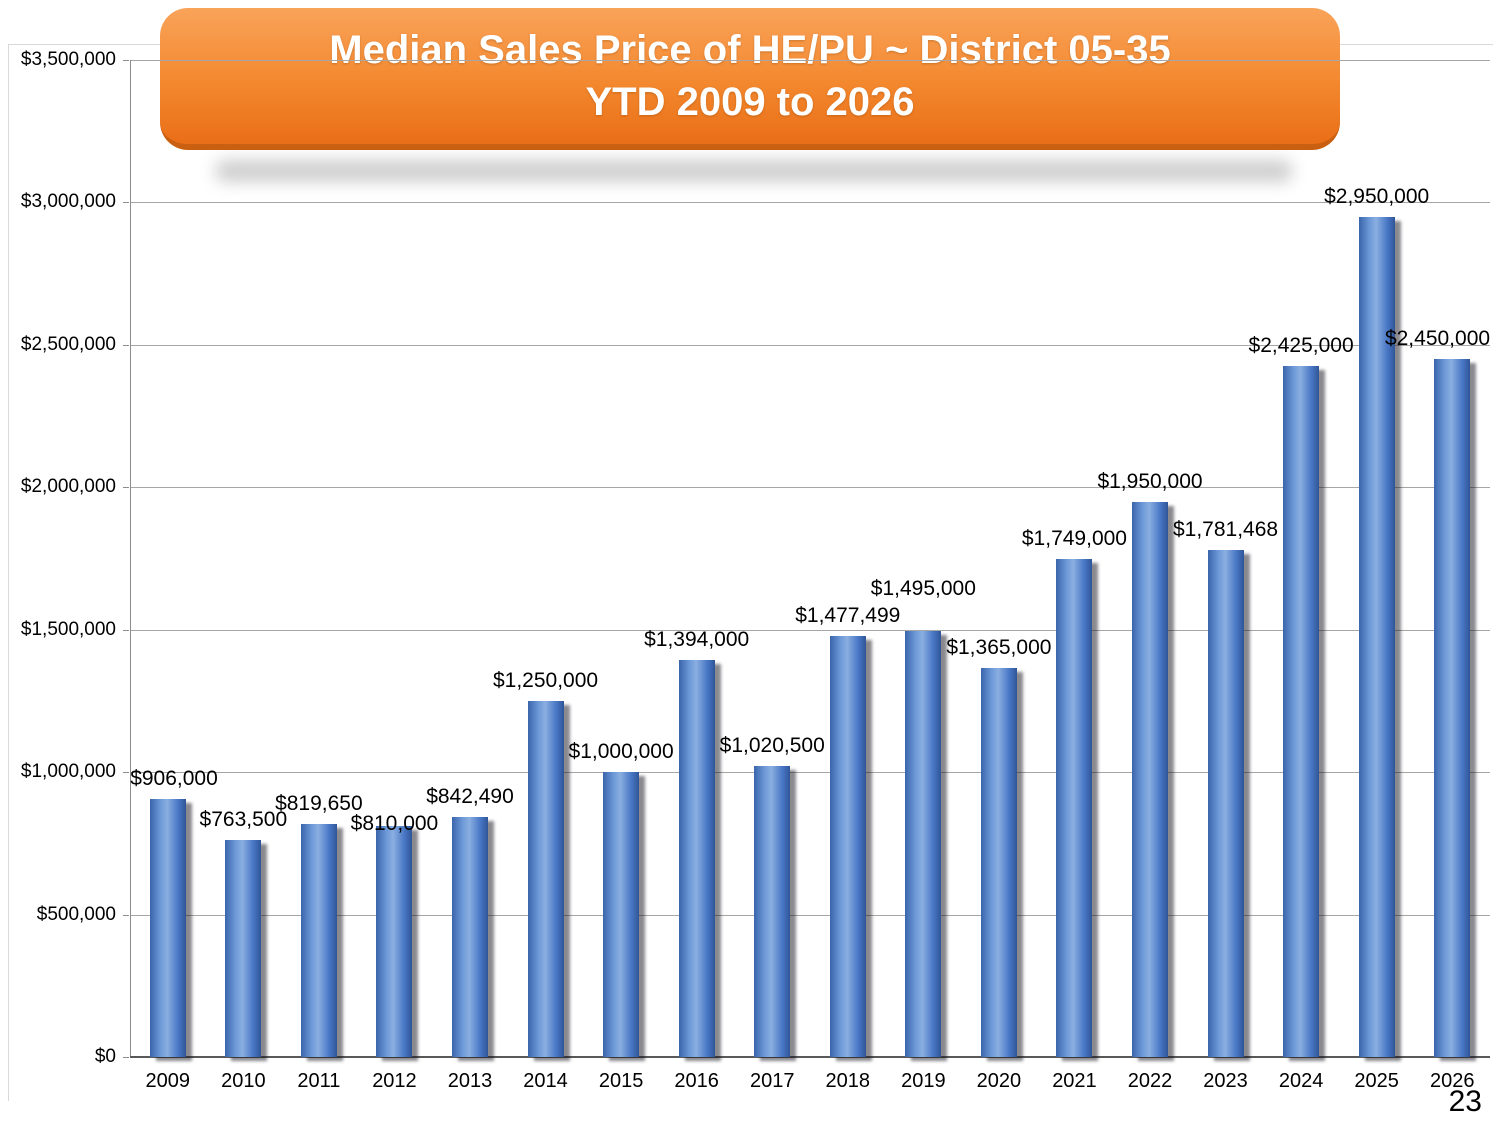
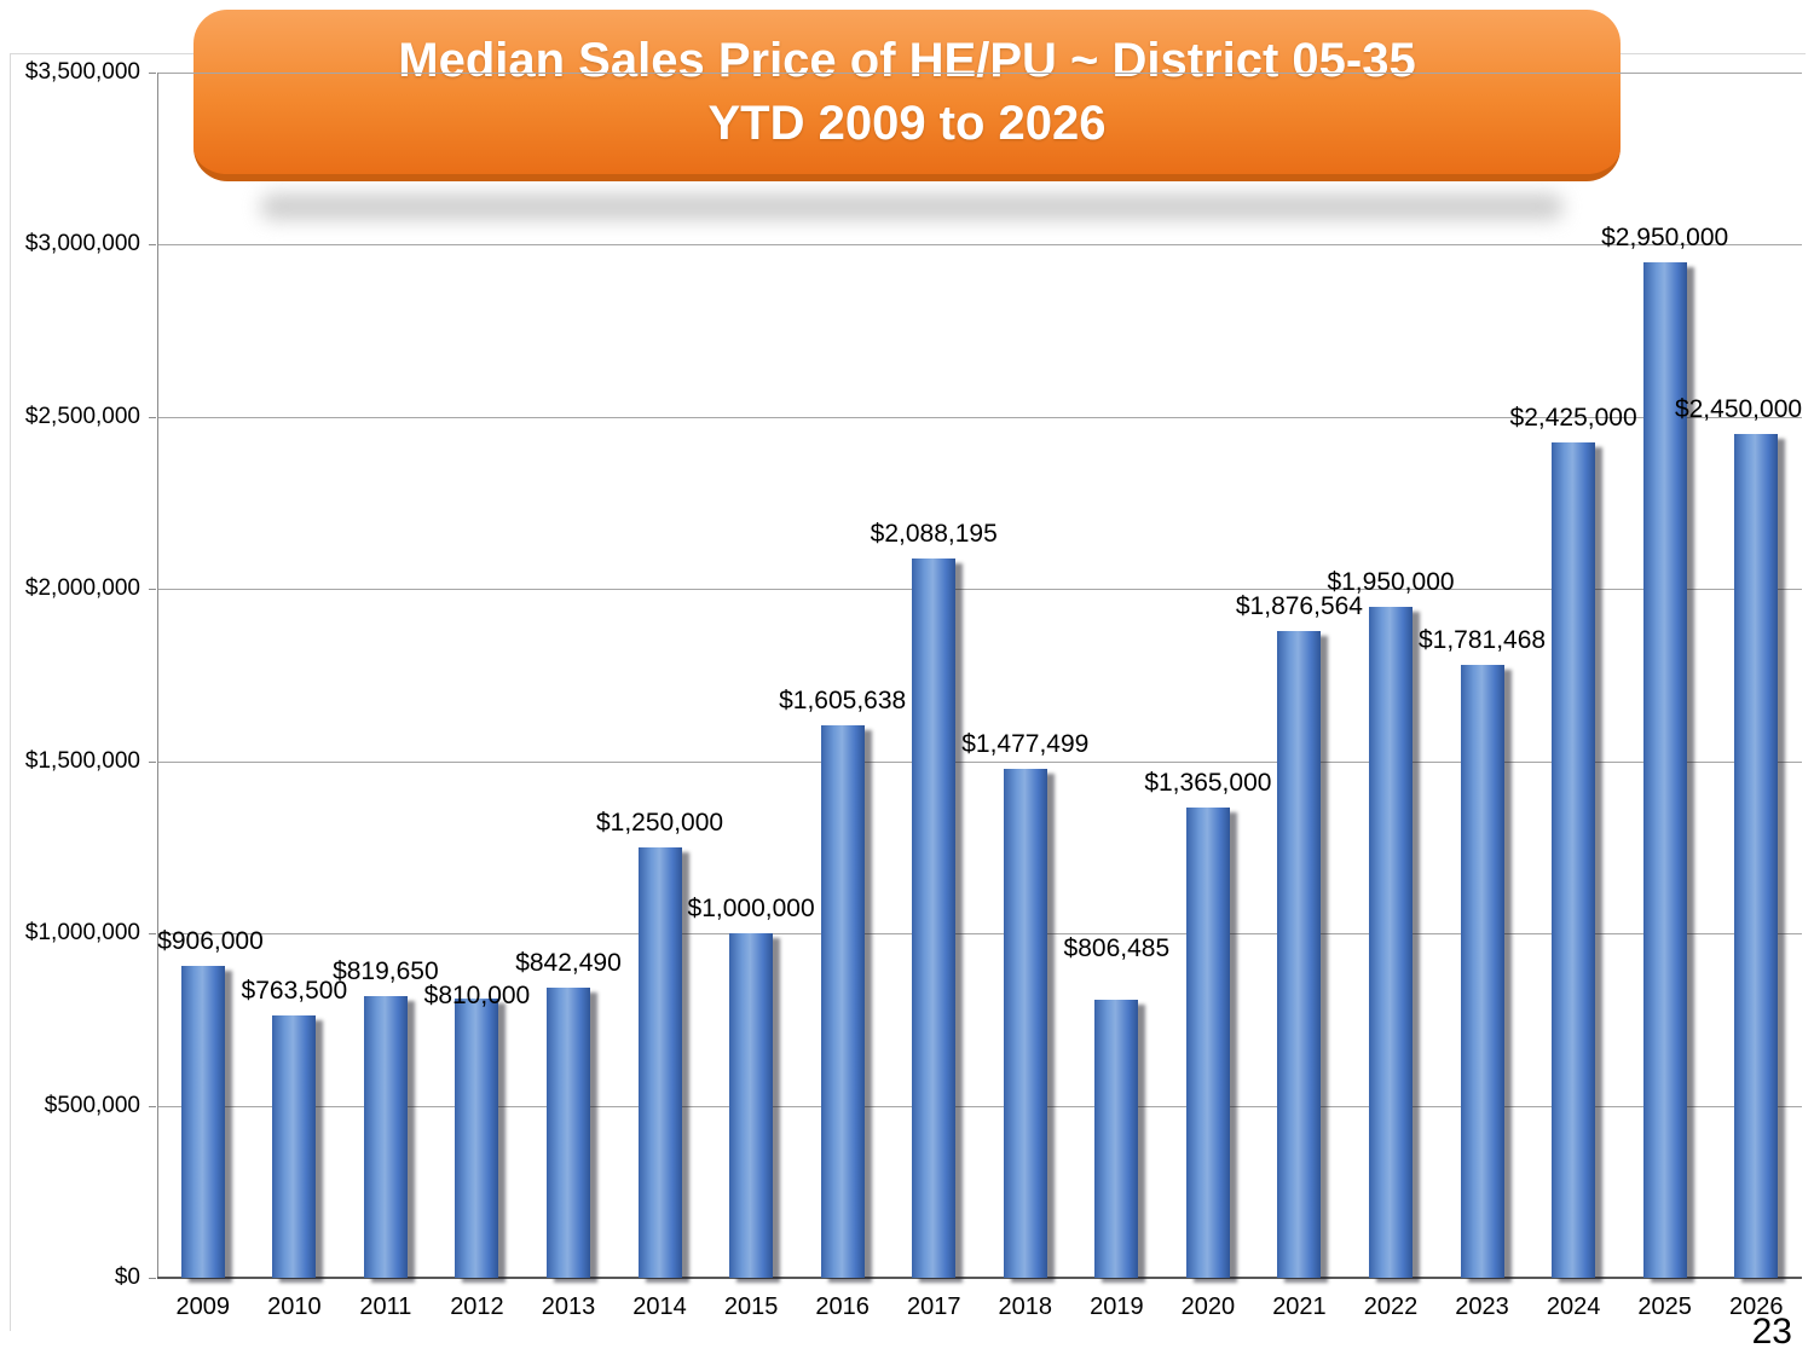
2016: $1,394,000 -> $1,605,638
2017: $1,020,500 -> $2,088,195
2019: $1,495,000 -> $806,485
2021: $1,749,000 -> $1,876,564
